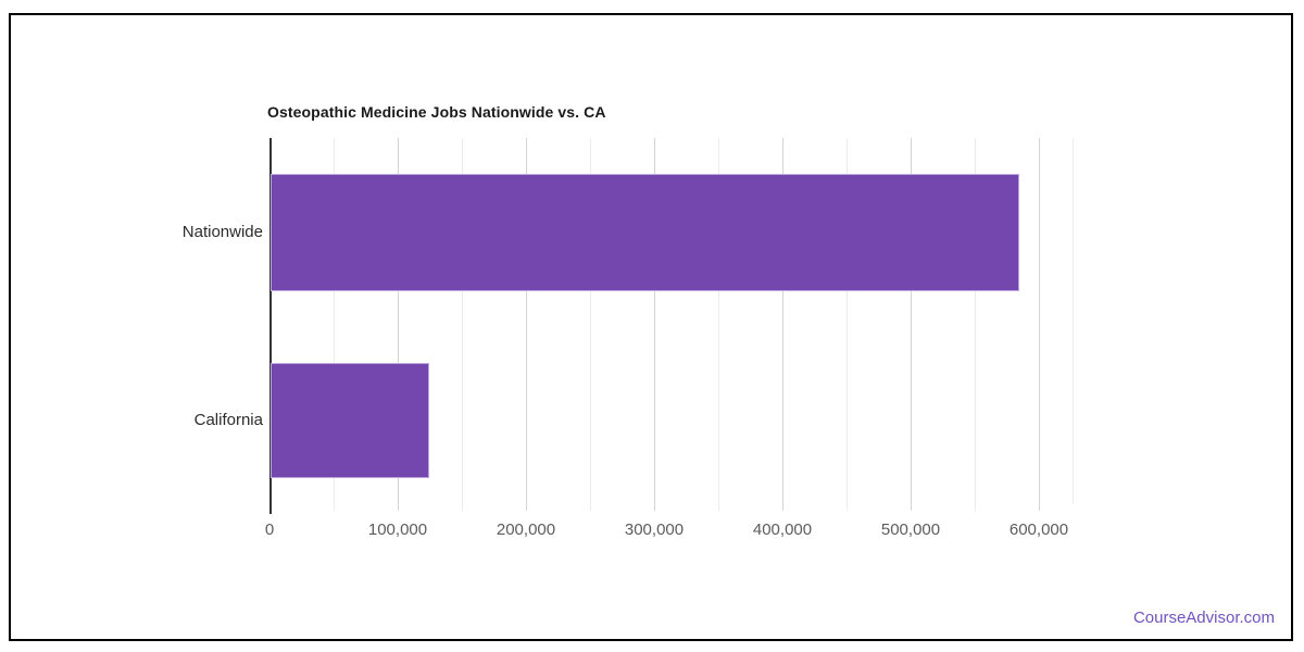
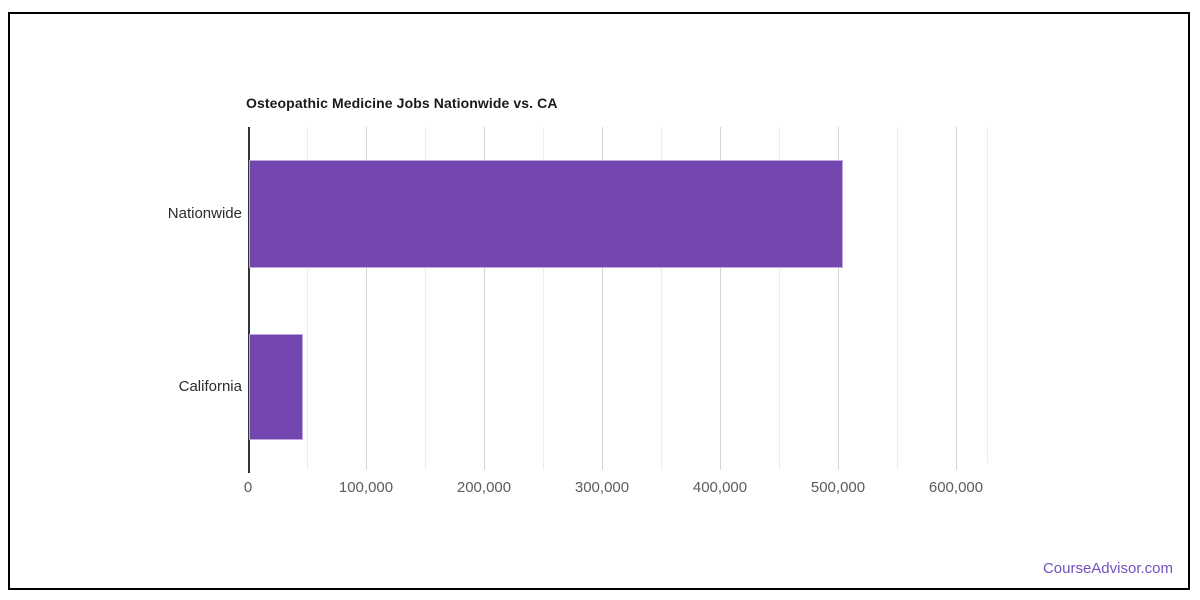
Nationwide: 584000 -> 503000
California: 124000 -> 46000
